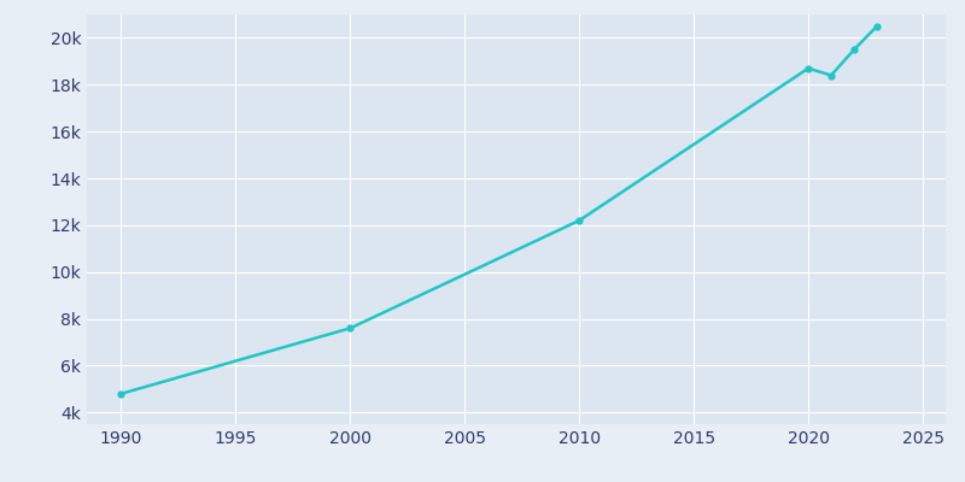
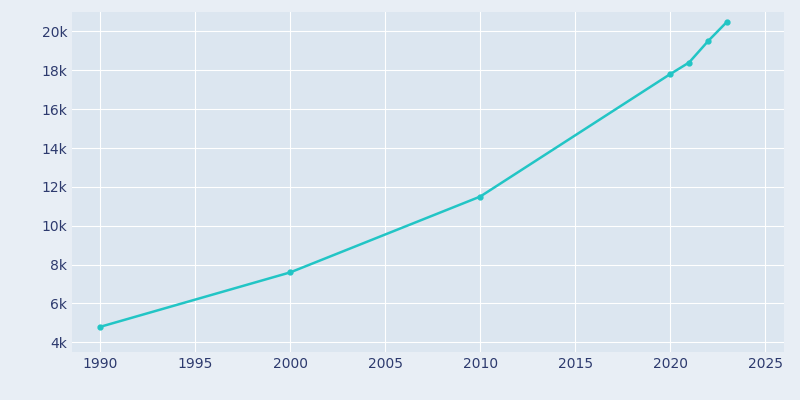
2010: 12.2k -> 11.5k
2020: 18.7k -> 17.8k
